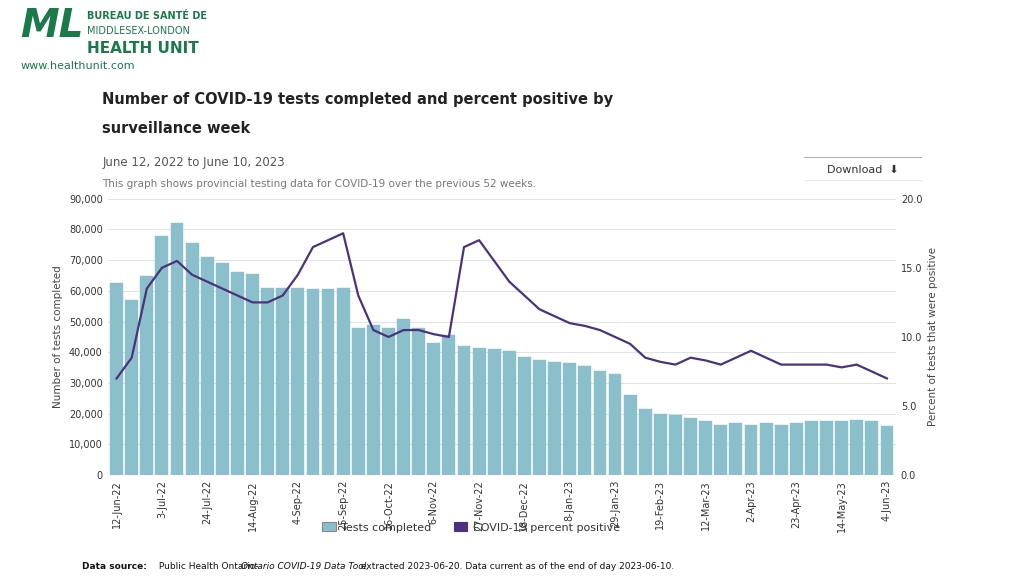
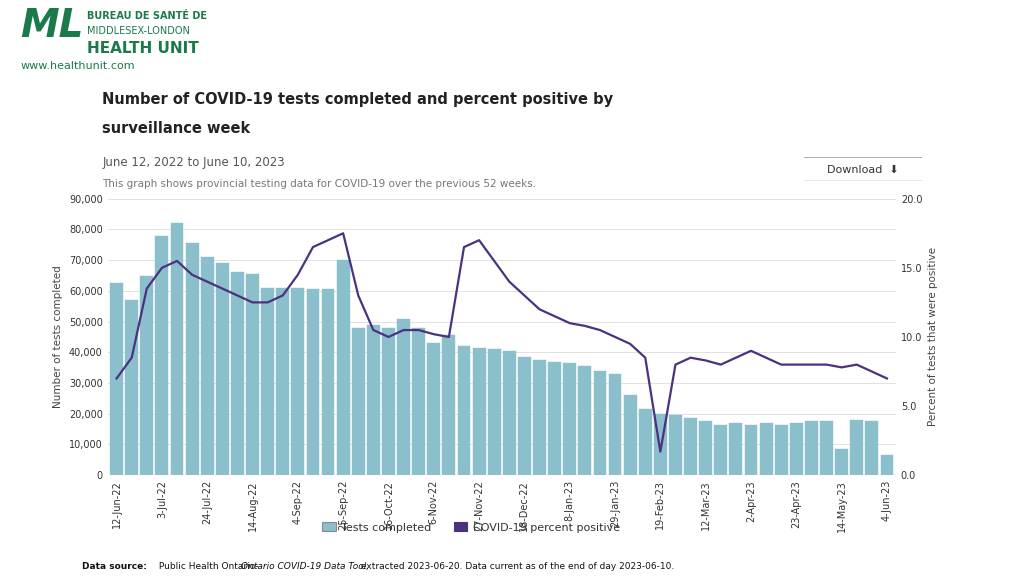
Tests completed/25-Sep-22: 61,000 -> 70,000
COVID-19 percent positive/19-Feb-23: 8.2 -> 1.7
Tests completed/14-May-23: 17,500 -> 8,500
Tests completed/4-Jun-23: 16,000 -> 6,500
